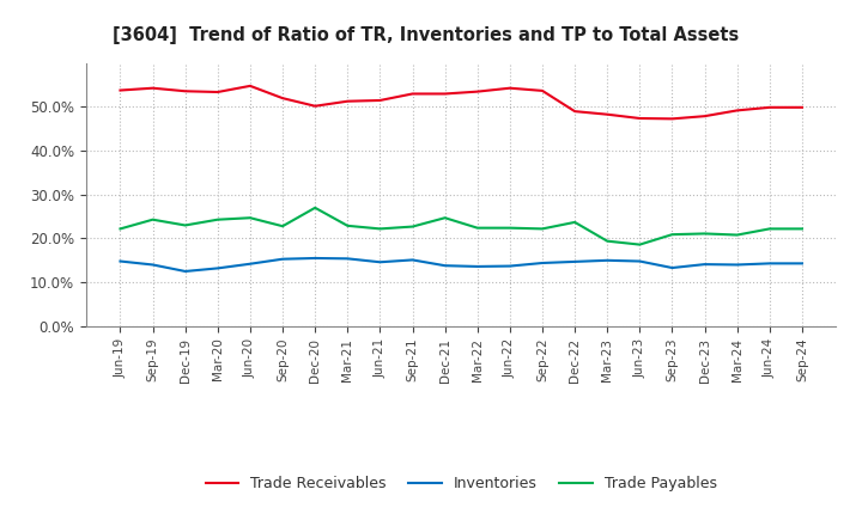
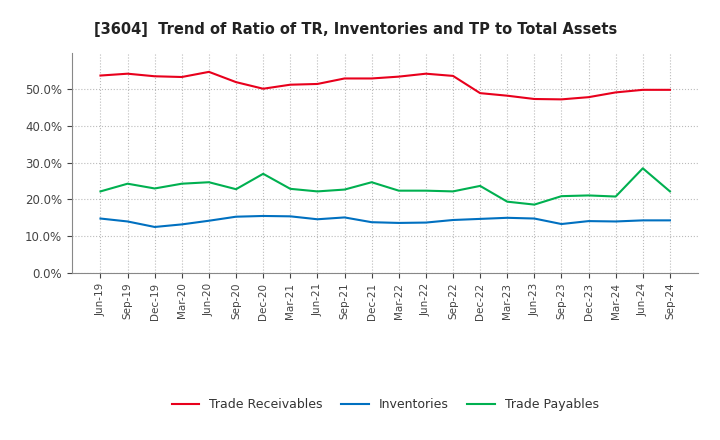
Trade Payables/Jun-24: 22.2% -> 28.5%
